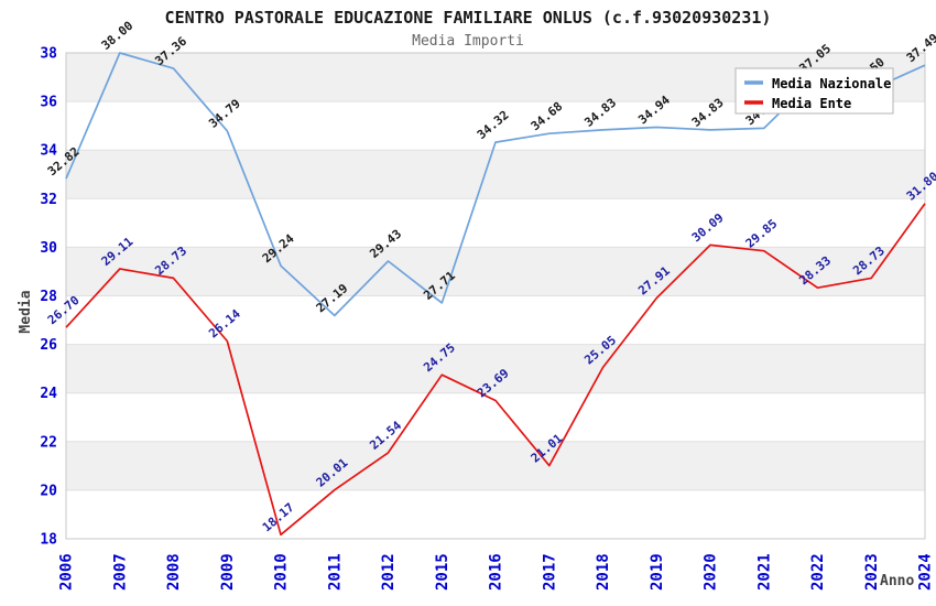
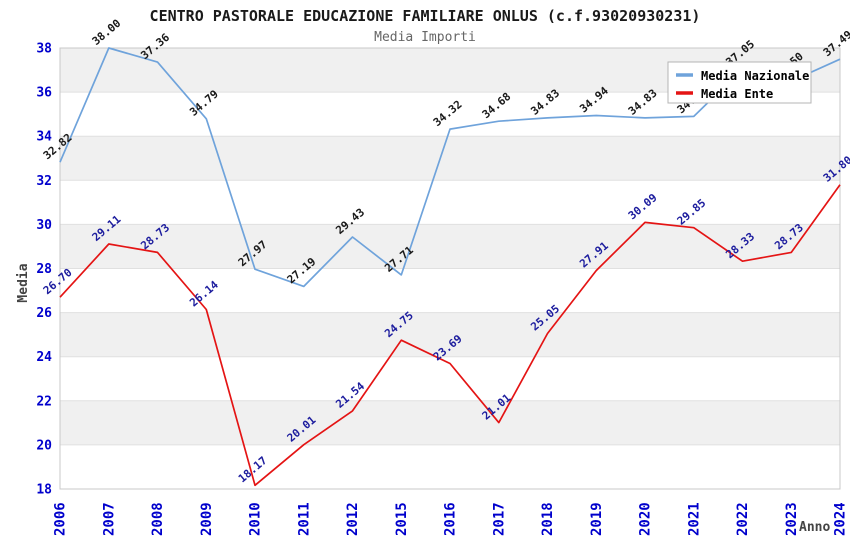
Media Nazionale/2010: 29.24 -> 27.97
